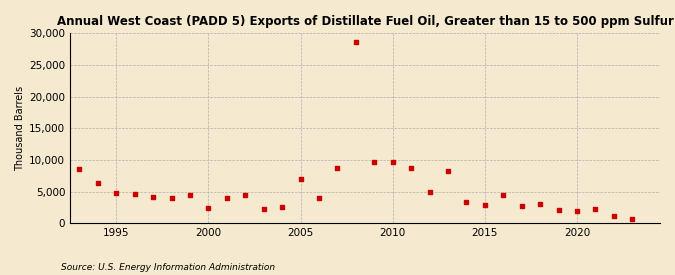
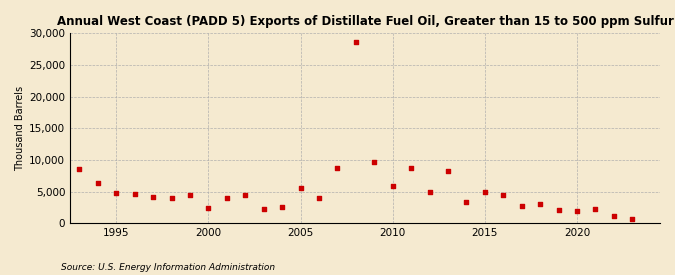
2005: 7,000 -> 5,500
2010: 9,600 -> 5,800
2015: 2,800 -> 5,000
